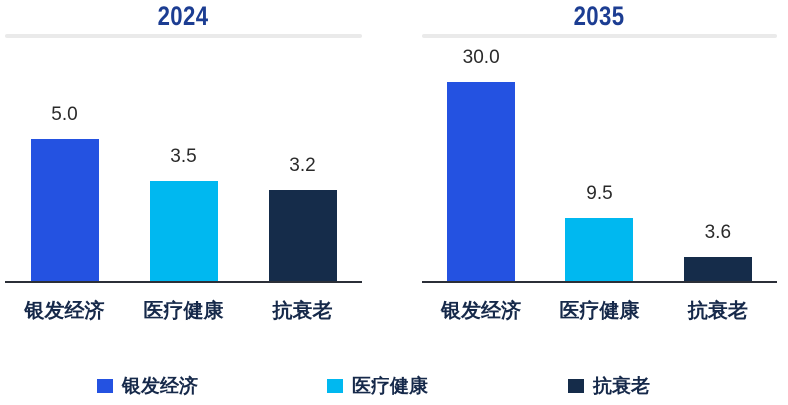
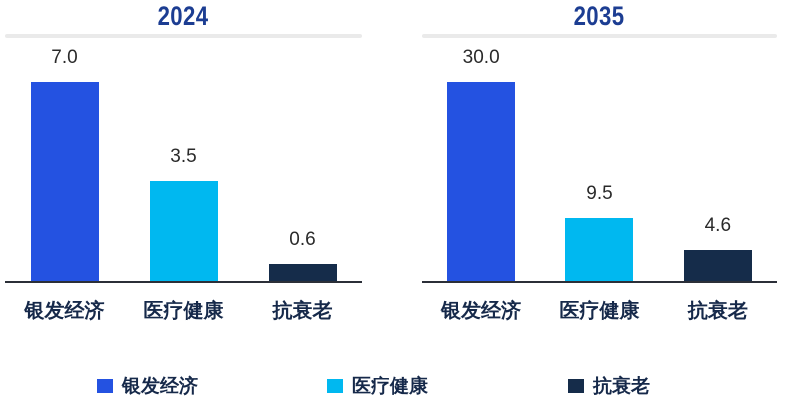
2024/银发经济: 5.0 -> 7.0
2024/抗衰老: 3.2 -> 0.6
2035/抗衰老: 3.6 -> 4.6
